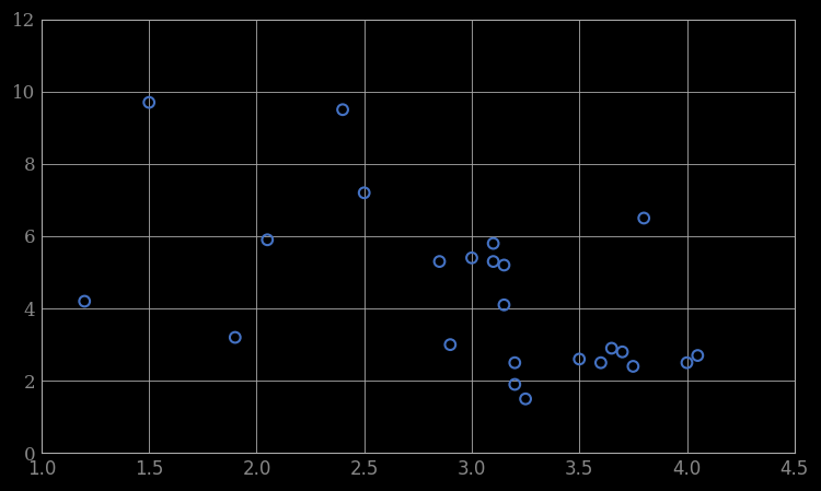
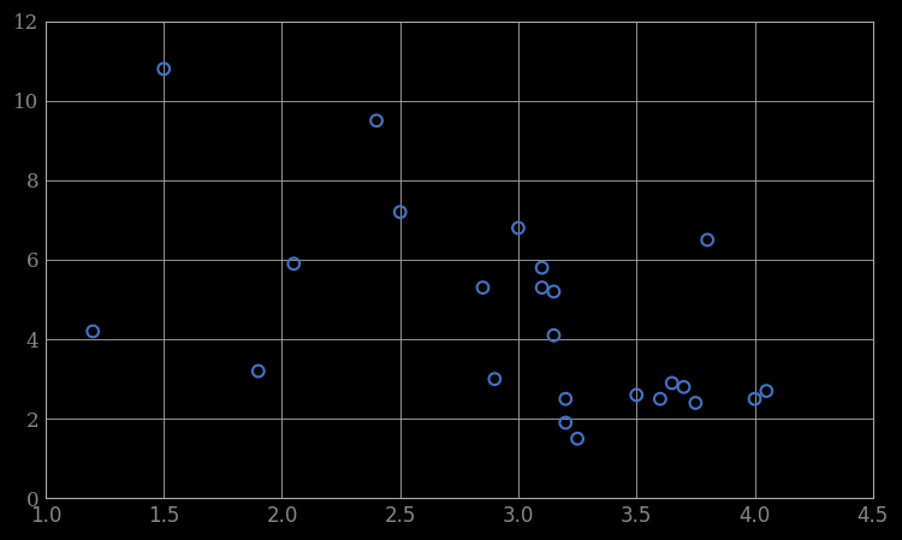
1.5: 9.7 -> 10.8
3.0: 5.4 -> 6.8
